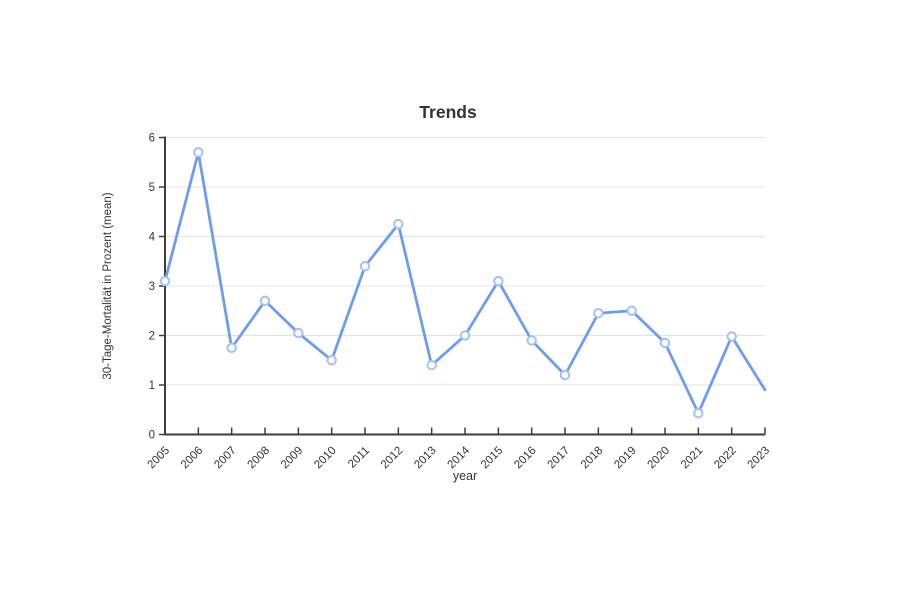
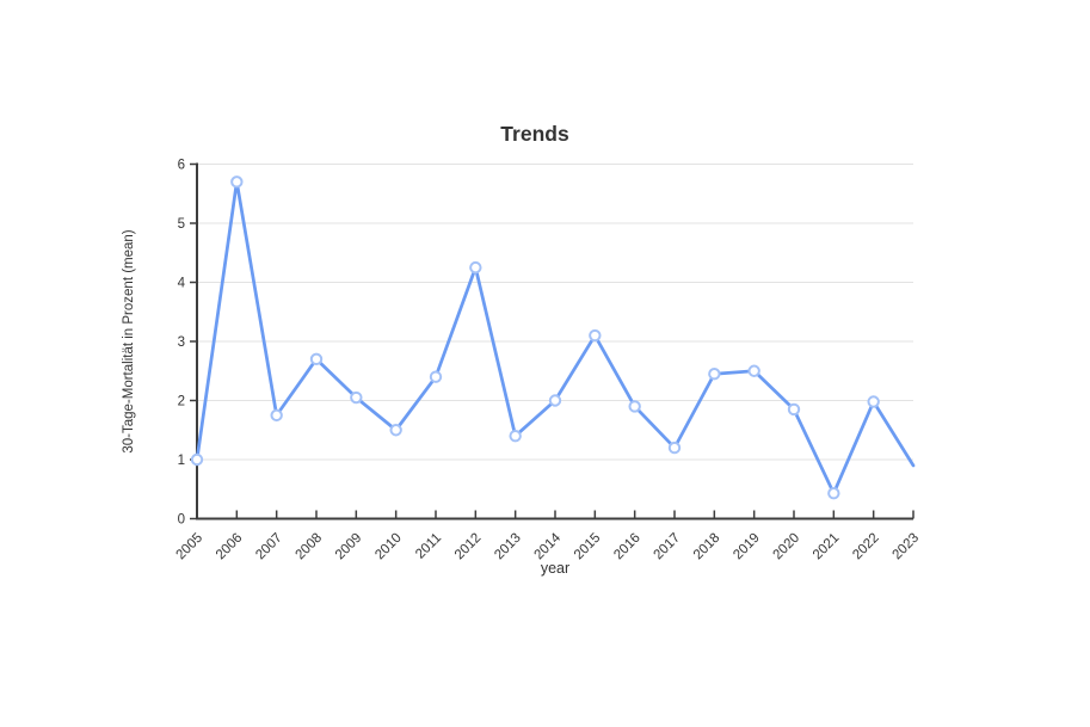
2005: 3.1 -> 1.0
2011: 3.4 -> 2.4
